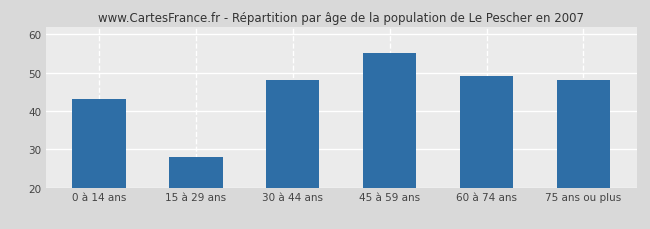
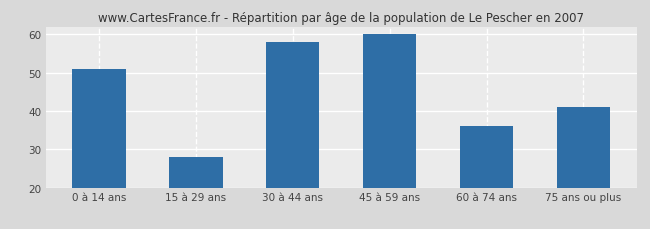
0 à 14 ans: 43 -> 51
30 à 44 ans: 48 -> 58
45 à 59 ans: 55 -> 60
60 à 74 ans: 49 -> 36
75 ans ou plus: 48 -> 41
